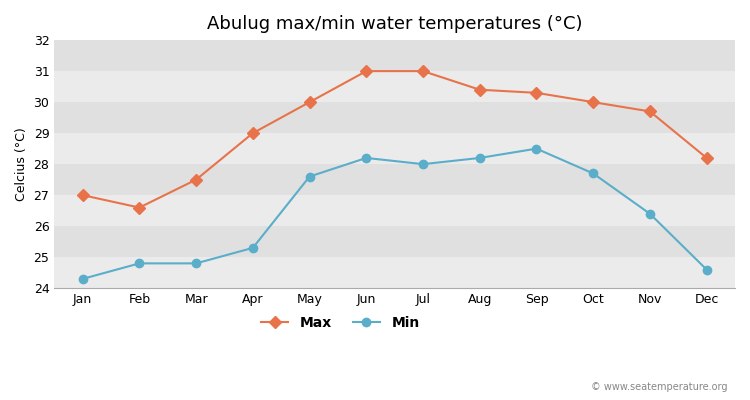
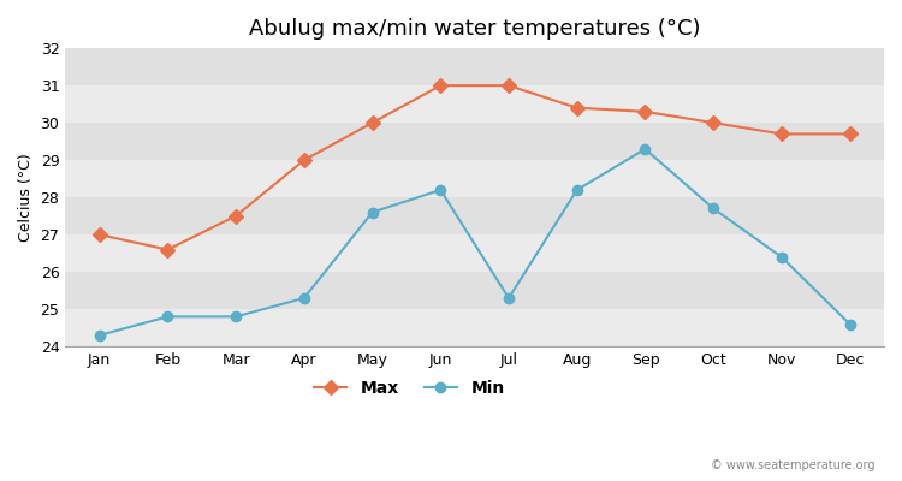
Min/Jul: 28.0 -> 25.3
Min/Sep: 28.5 -> 29.3
Max/Dec: 28.2 -> 29.7
